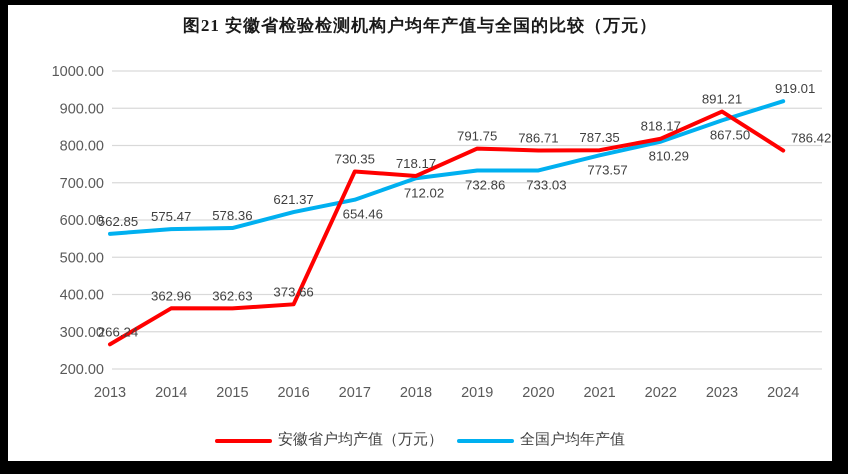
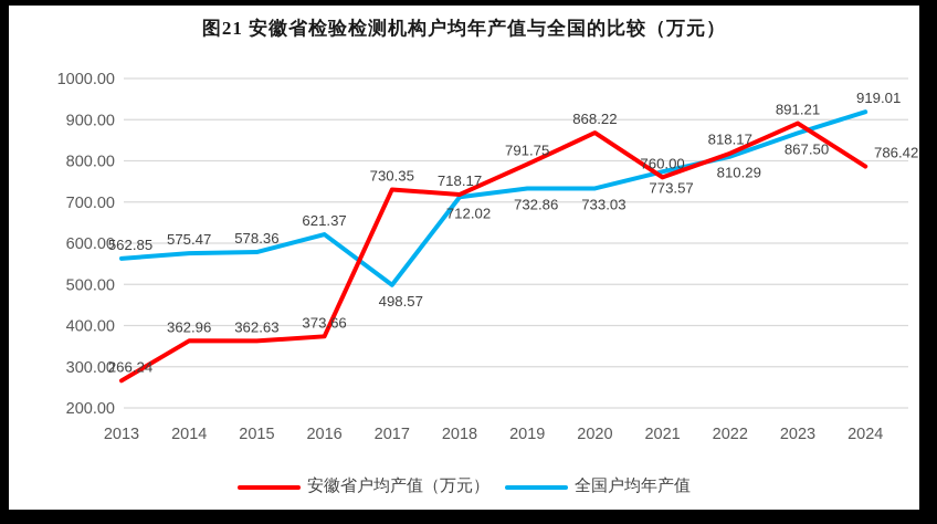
全国户均年产值/2017: 654.46 -> 498.57
安徽省户均产值（万元）/2020: 786.71 -> 868.22
安徽省户均产值（万元）/2021: 787.35 -> 760.00
